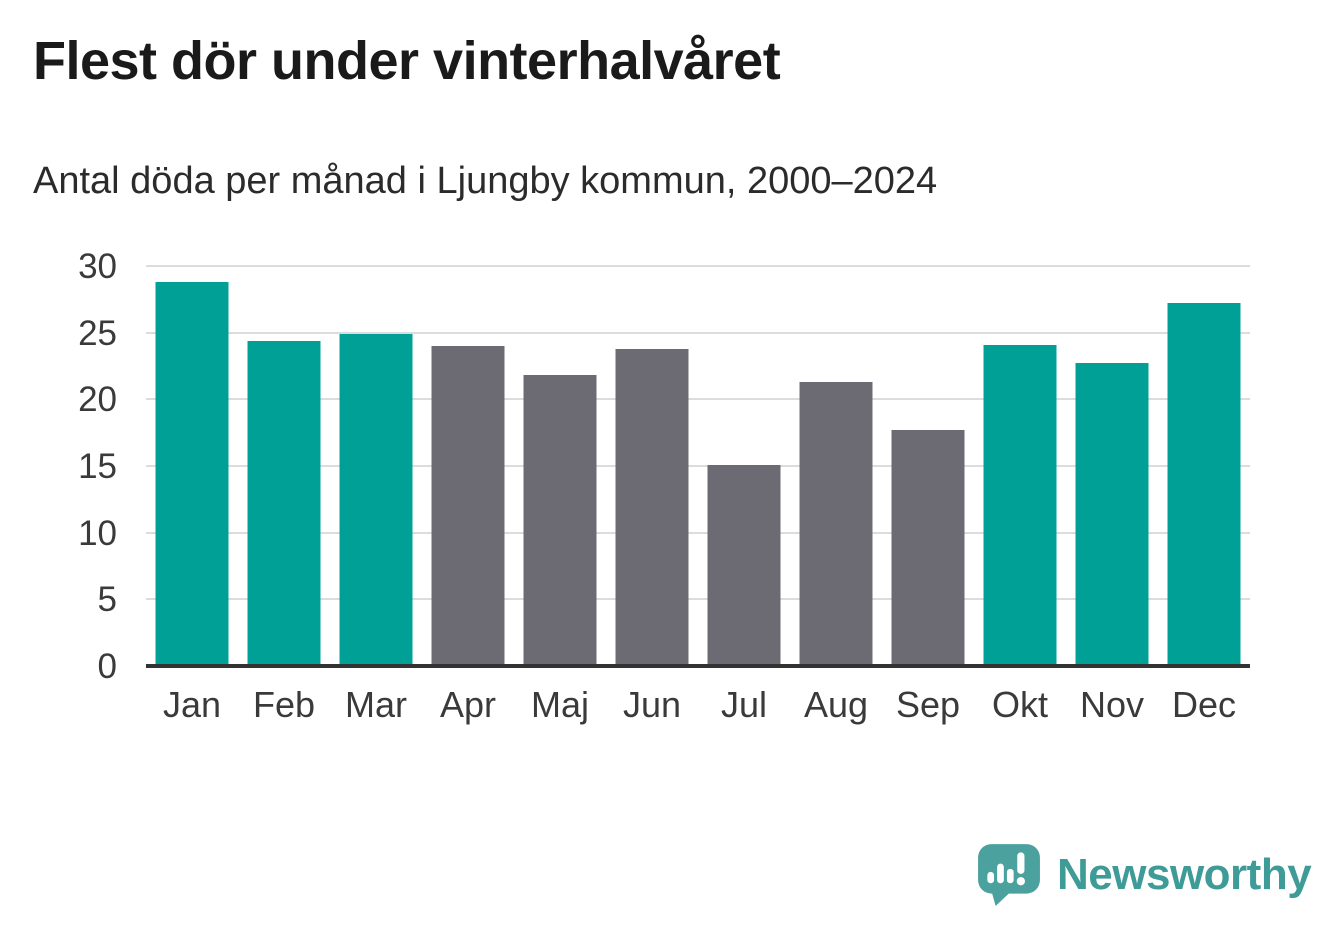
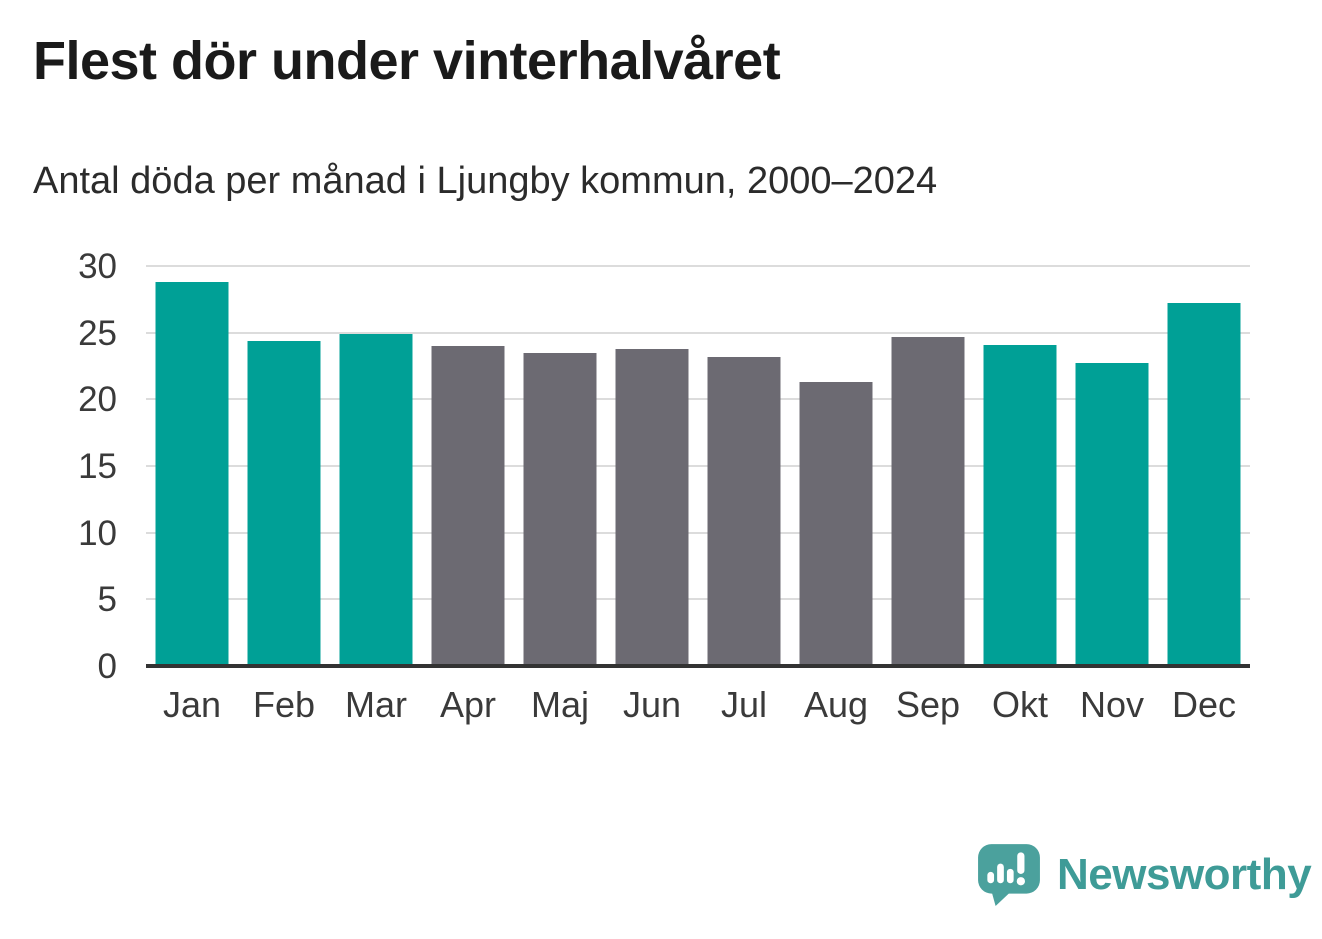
Maj: 21.8 -> 23.5
Jul: 15.1 -> 23.2
Sep: 17.7 -> 24.7
